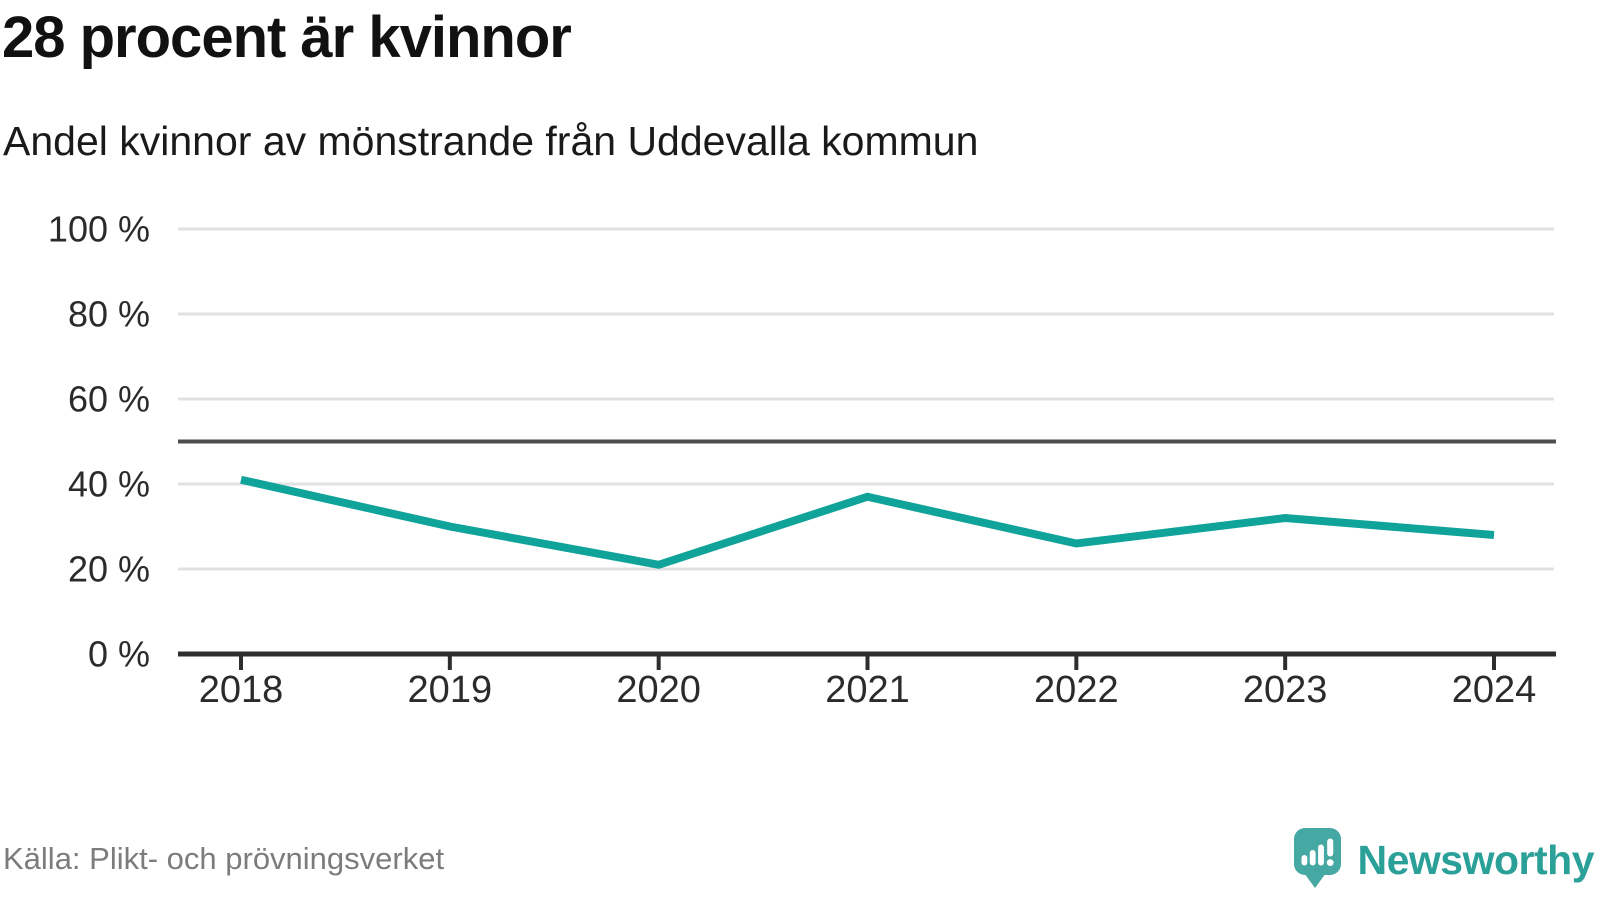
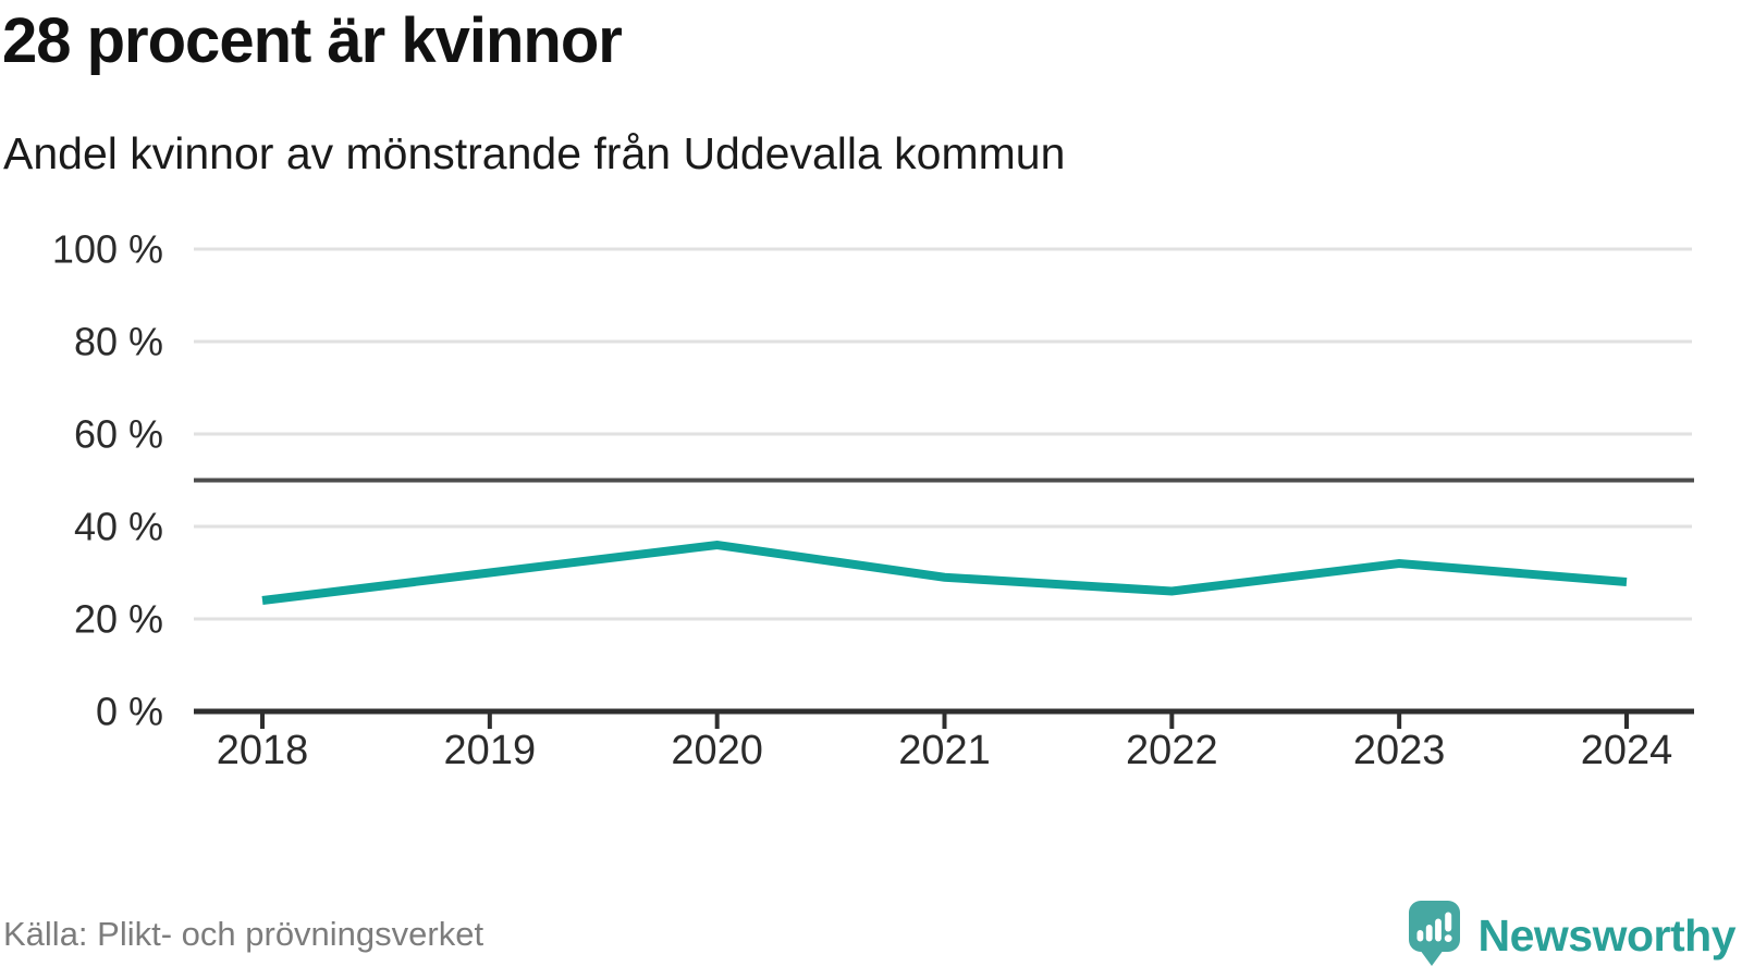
2018: 41% -> 24%
2020: 21% -> 36%
2021: 37% -> 29%
